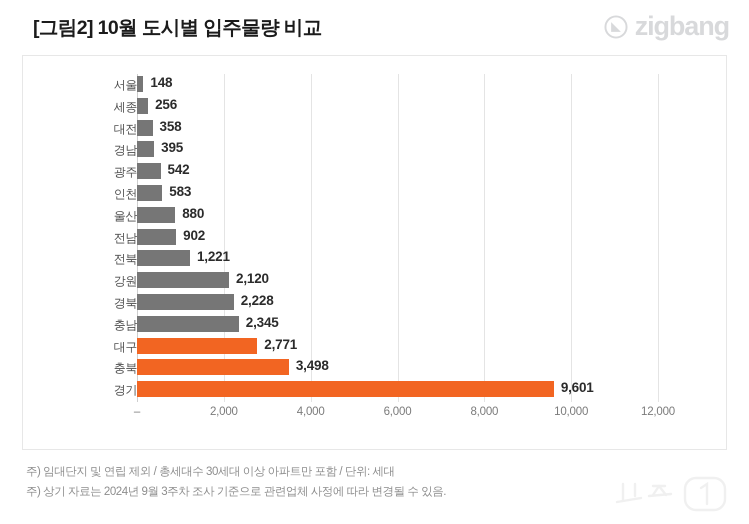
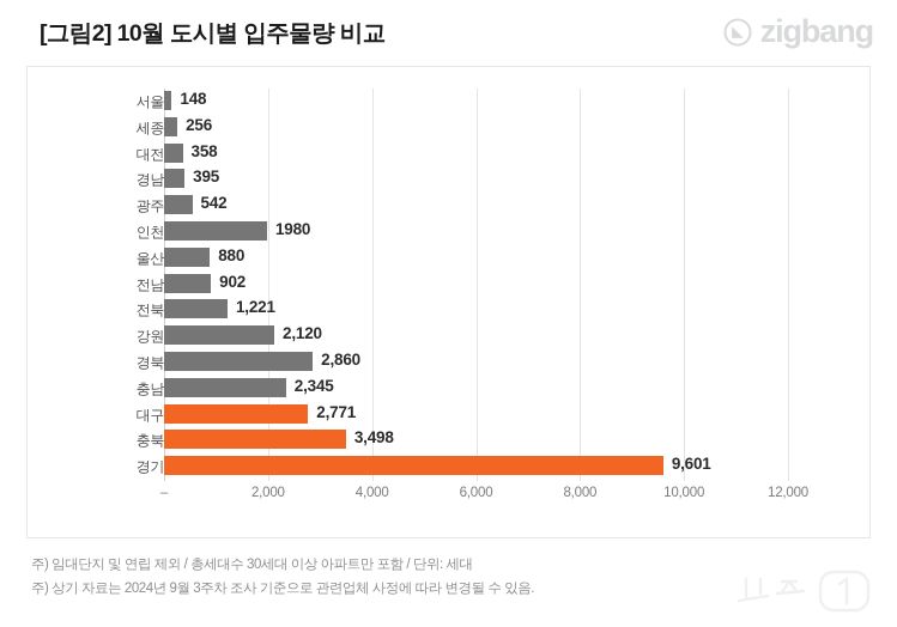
인천: 583 -> 1980
경북: 2,228 -> 2,860
